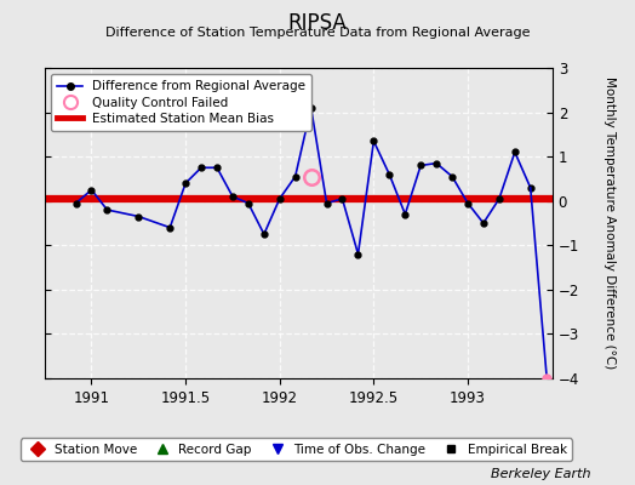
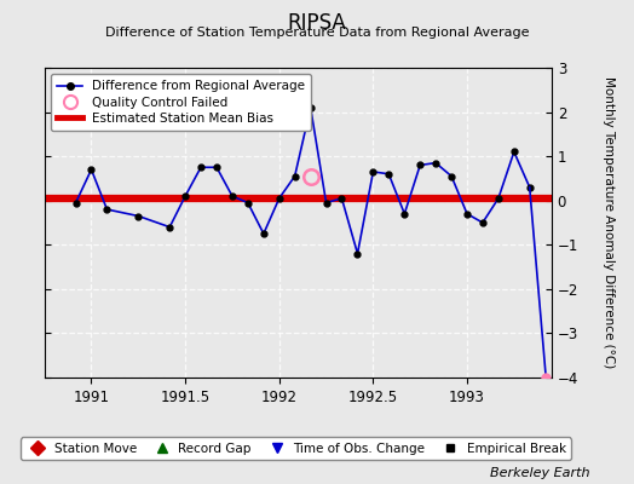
1991: 0.25 -> 0.70
1991.5: 0.40 -> 0.10
1992.5: 1.35 -> 0.65
1993: -0.05 -> -0.30
